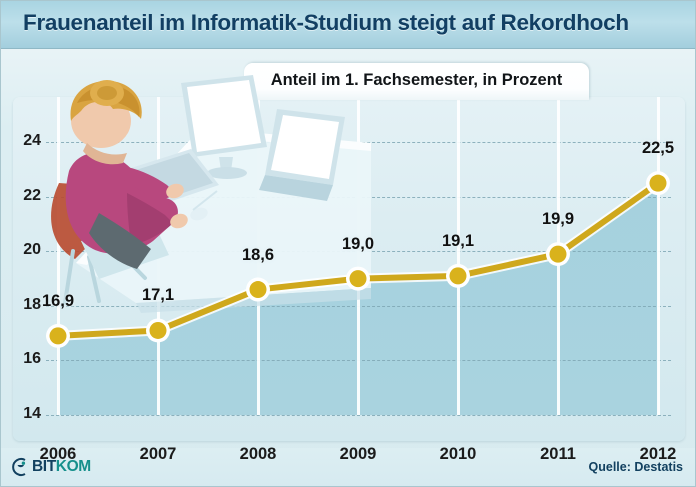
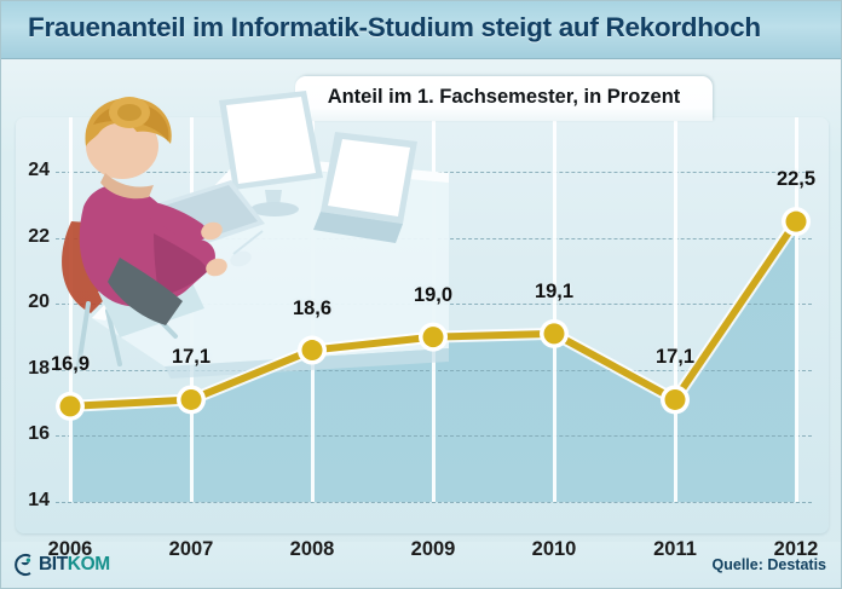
2011: 19,9 -> 17,1
